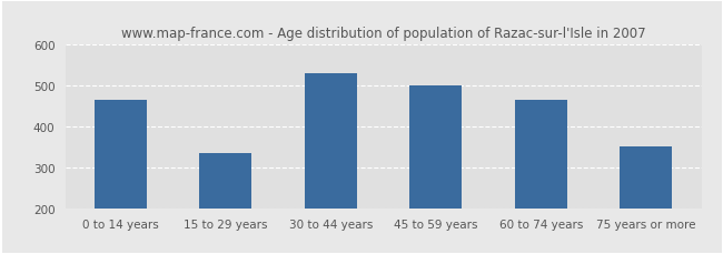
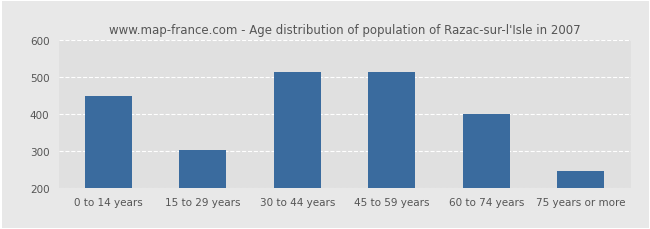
0 to 14 years: 465 -> 450
15 to 29 years: 335 -> 302
30 to 44 years: 530 -> 515
45 to 59 years: 500 -> 515
60 to 74 years: 465 -> 401
75 years or more: 350 -> 245
